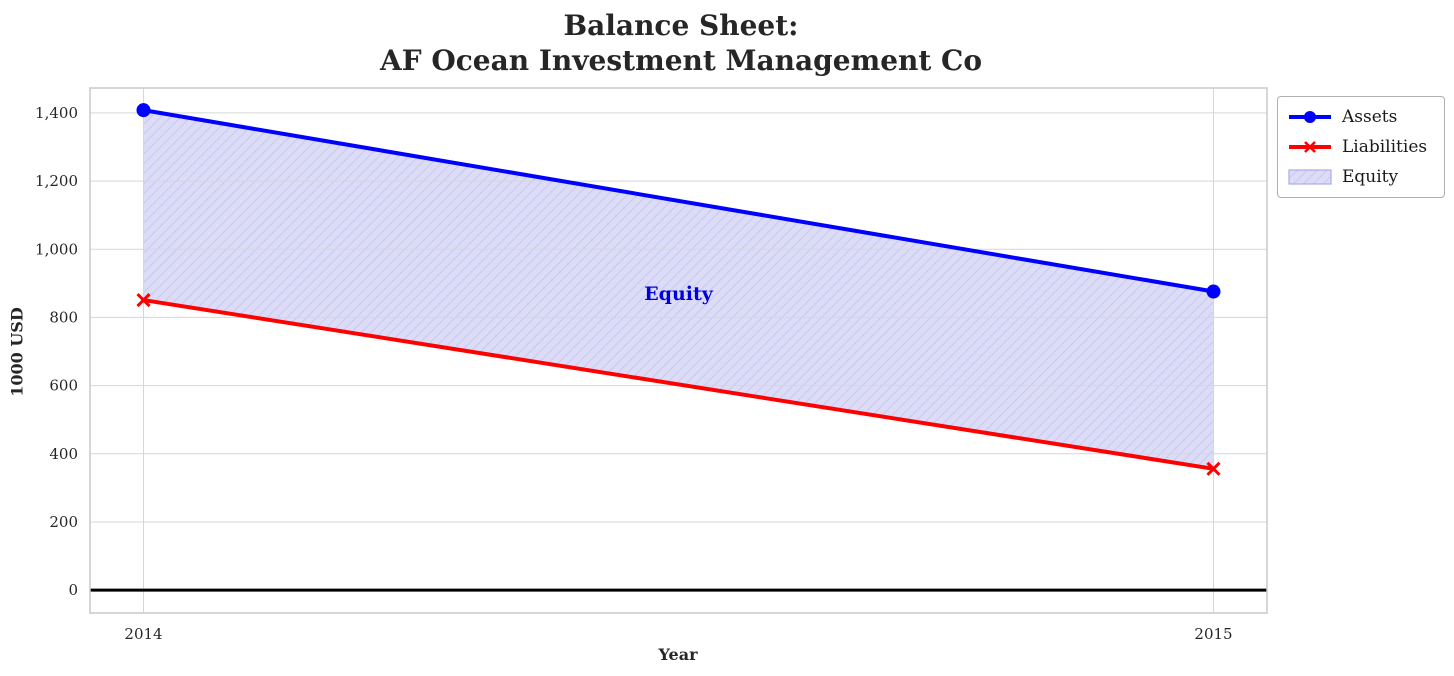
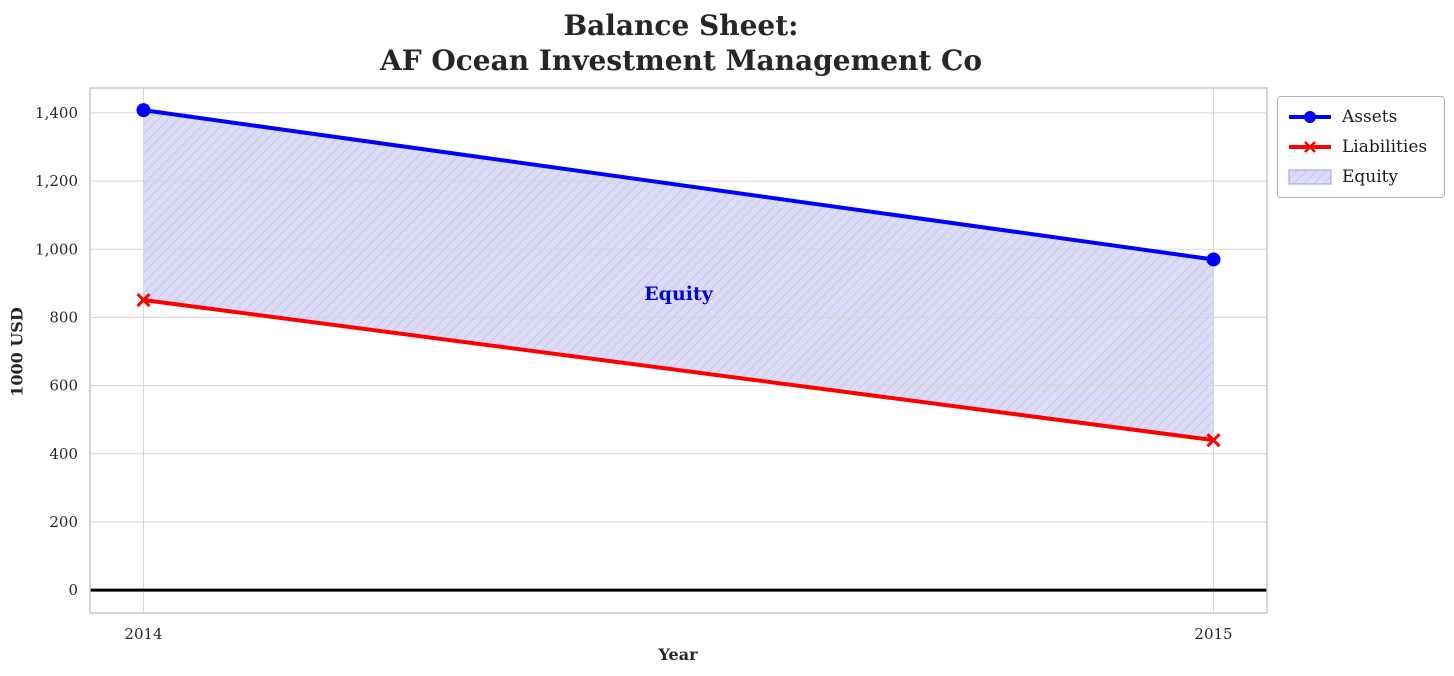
Assets/2015: 880 -> 970
Liabilities/2015: 360 -> 440
